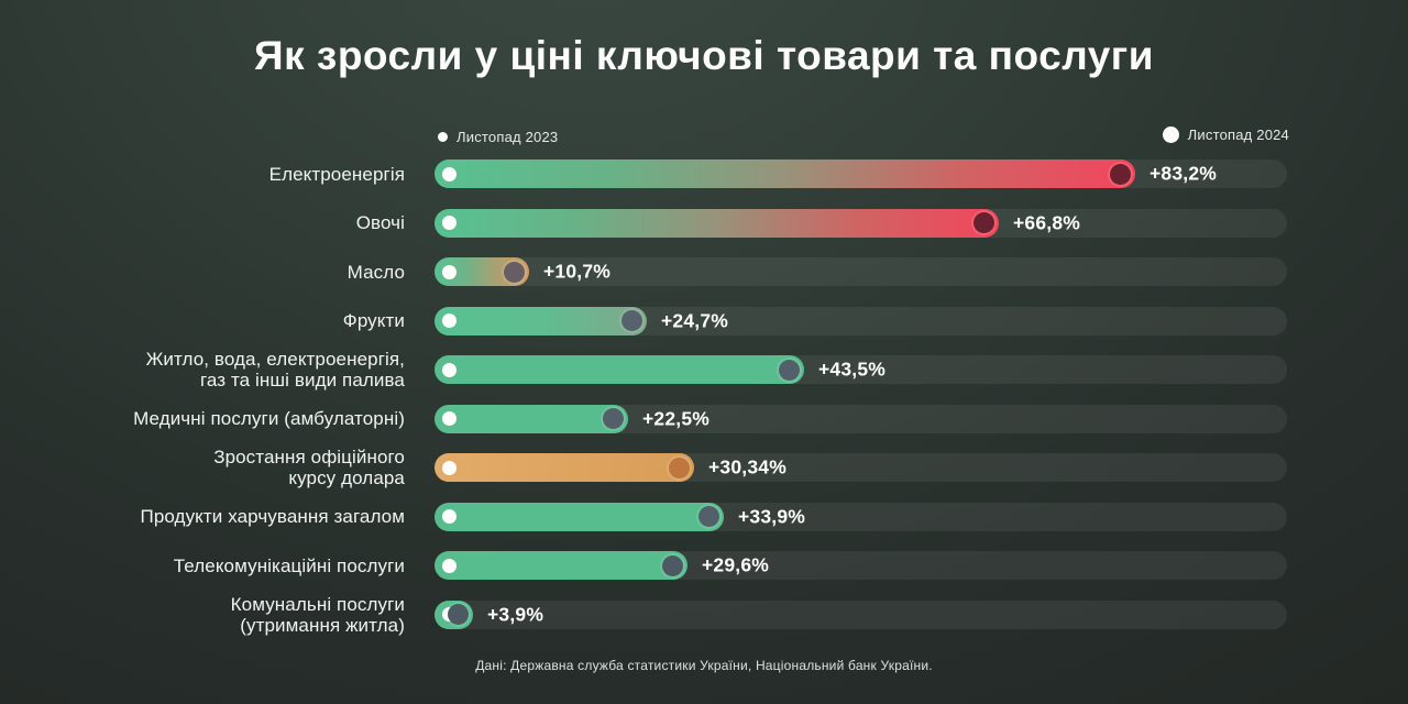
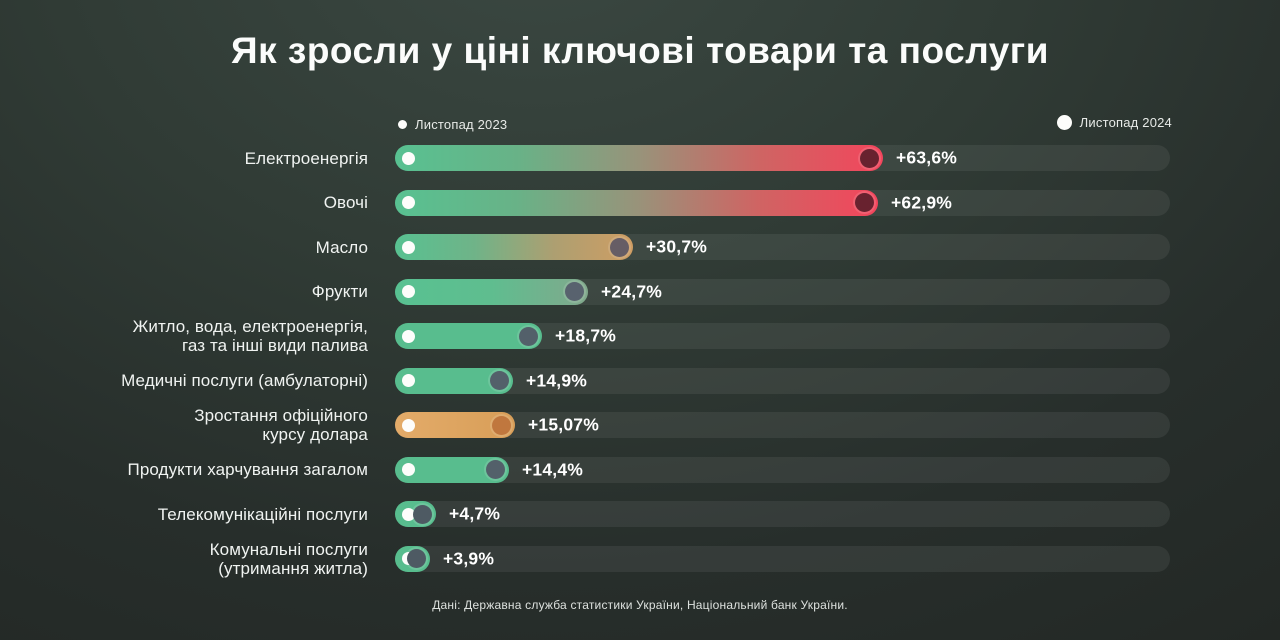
Електроенергія: +83,2% -> +63,6%
Овочі: +66,8% -> +62,9%
Масло: +10,7% -> +30,7%
Житло, вода, електроенергія, газ та інші види палива: +43,5% -> +18,7%
Медичні послуги (амбулаторні): +22,5% -> +14,9%
Зростання офіційного курсу долара: +30,34% -> +15,07%
Продукти харчування загалом: +33,9% -> +14,4%
Телекомунікаційні послуги: +29,6% -> +4,7%
